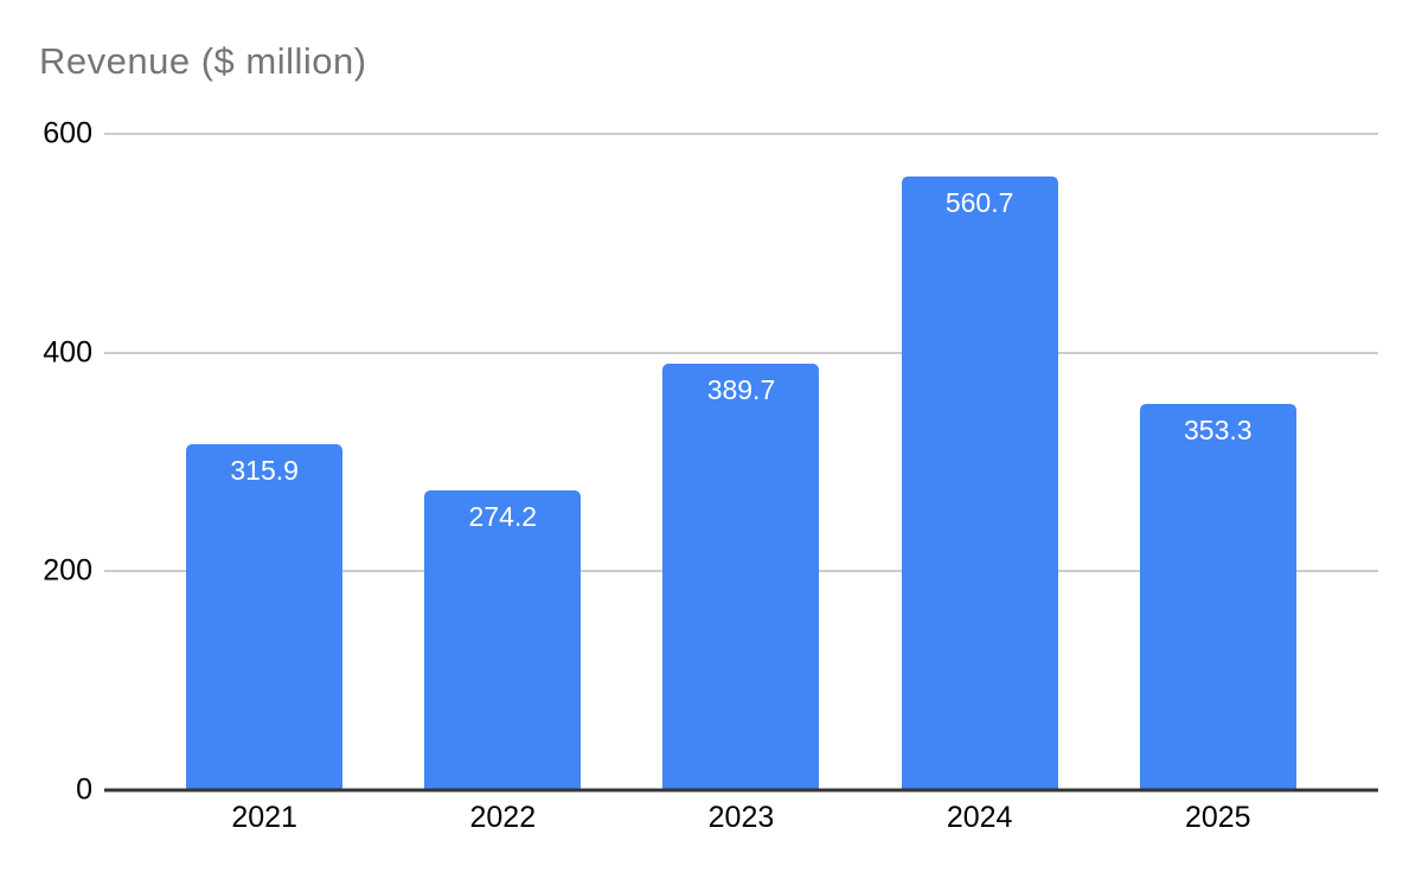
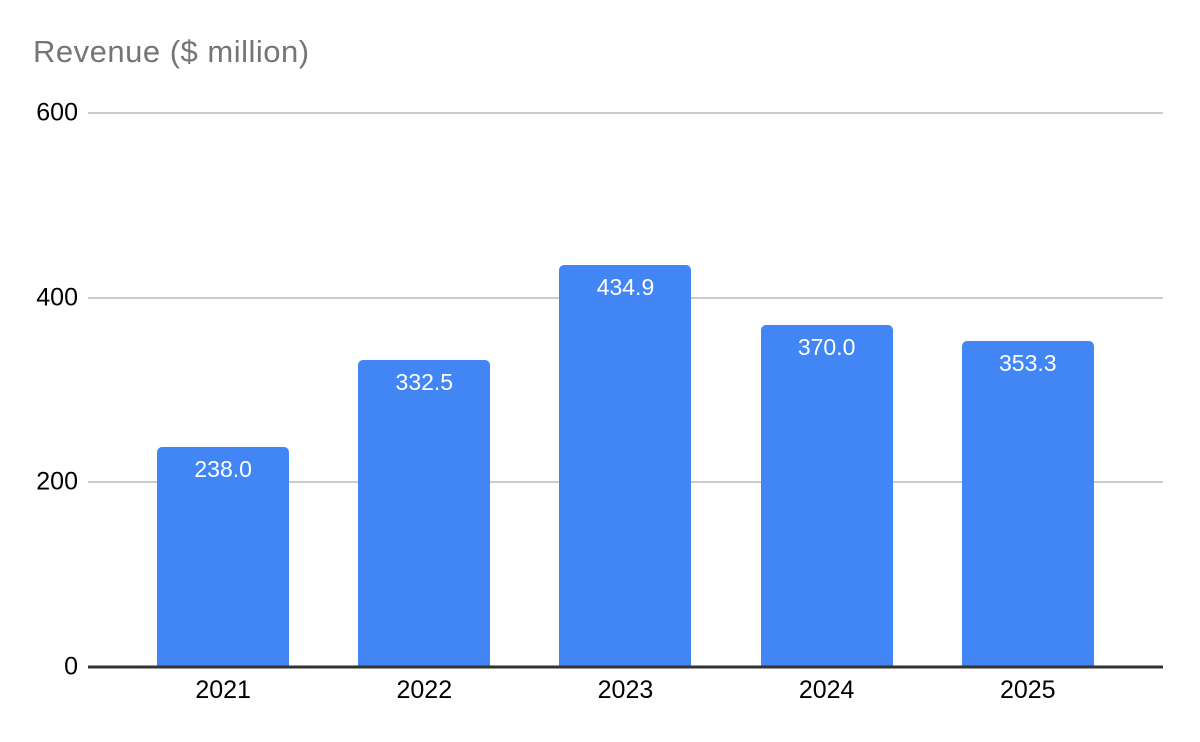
2021: 315.9 -> 238.0
2022: 274.2 -> 332.5
2023: 389.7 -> 434.9
2024: 560.7 -> 370.0
